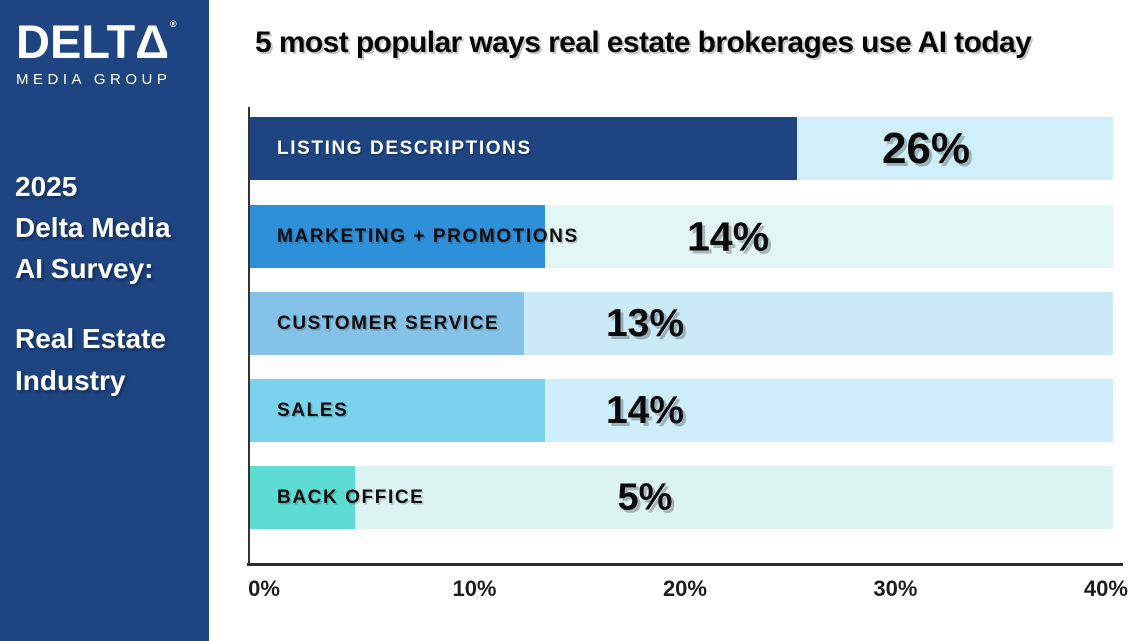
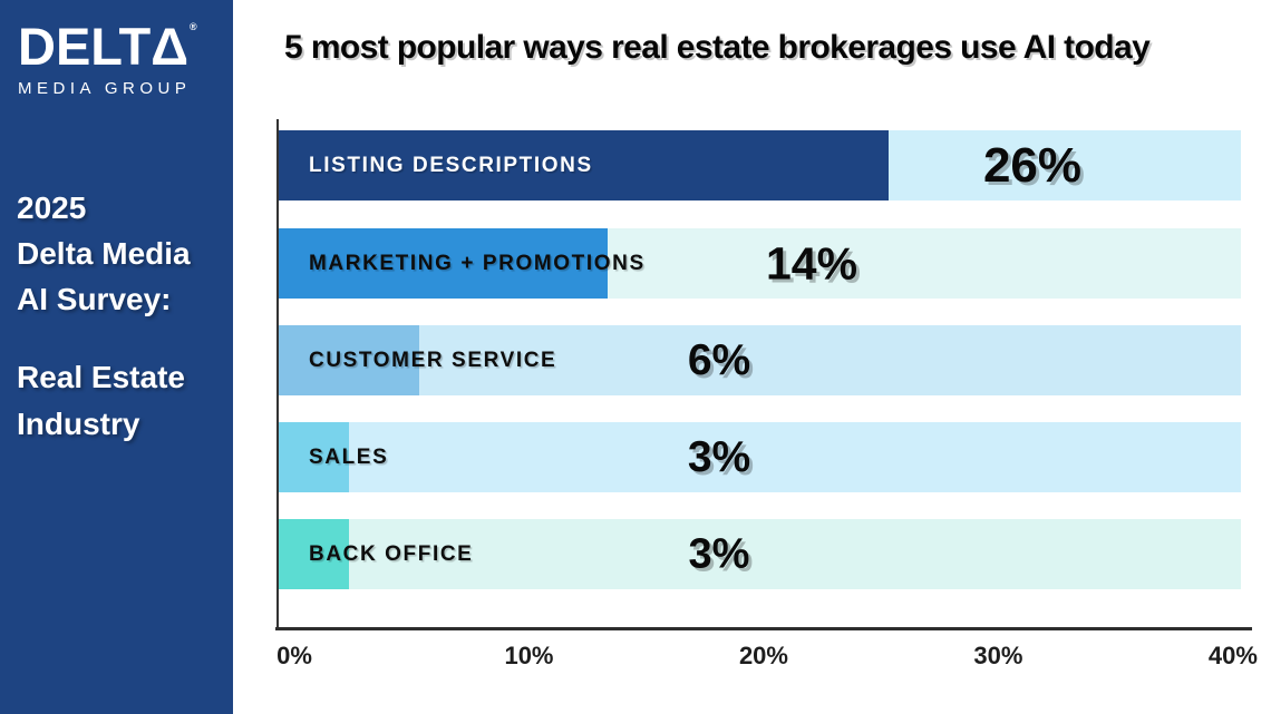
CUSTOMER SERVICE: 13% -> 6%
SALES: 14% -> 3%
BACK OFFICE: 5% -> 3%
